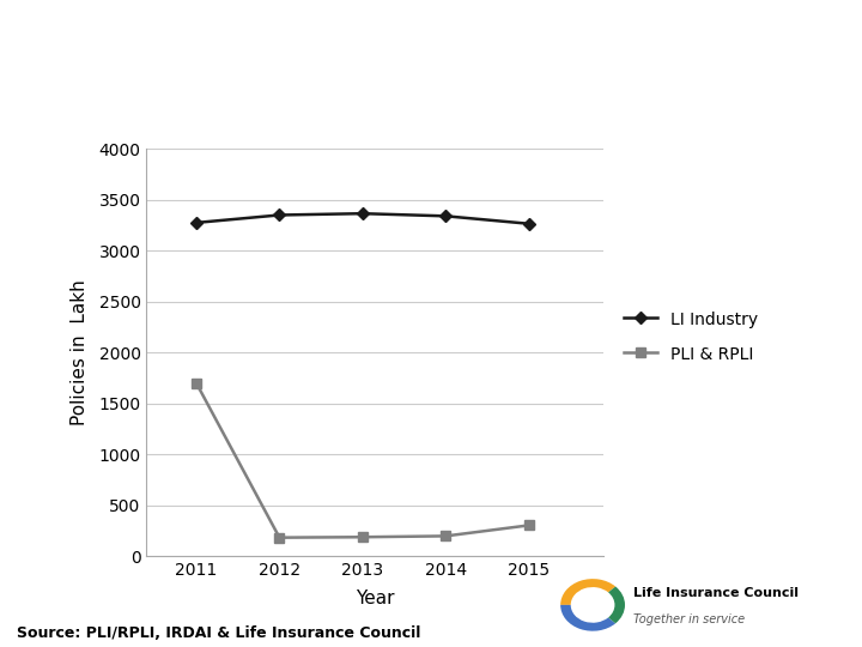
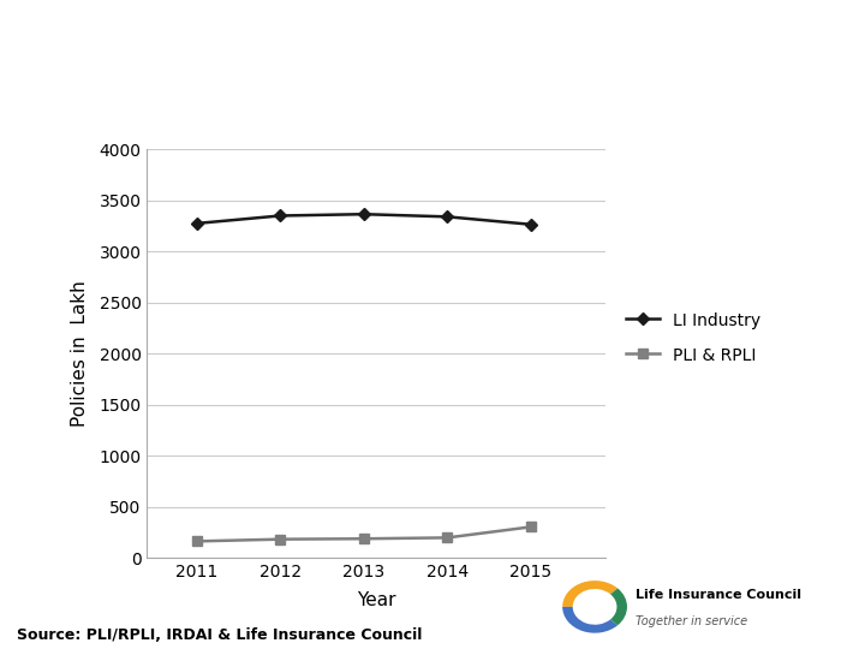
PLI & RPLI/2011: 1700 -> 160
